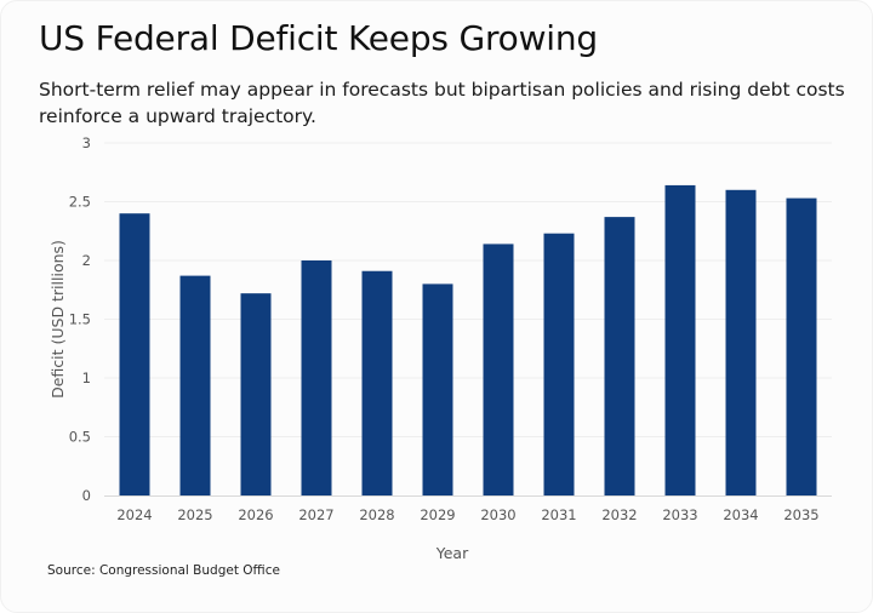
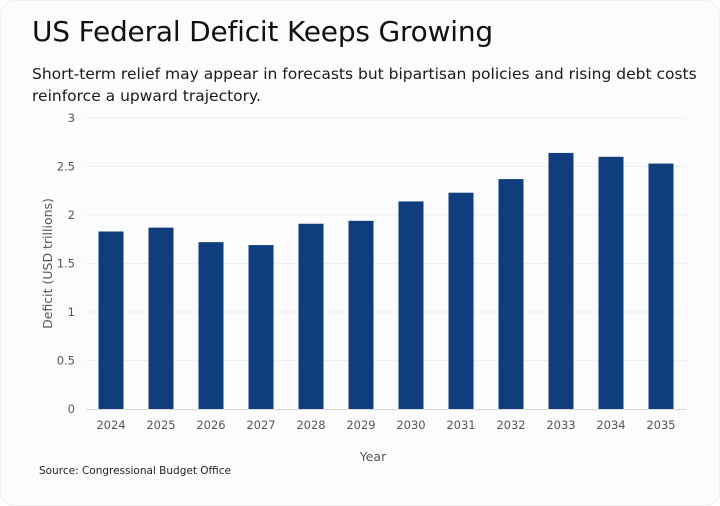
2024: 2.4 -> 1.8
2027: 2.0 -> 1.7
2029: 1.8 -> 1.9
